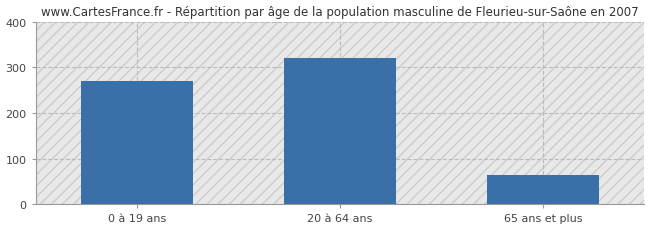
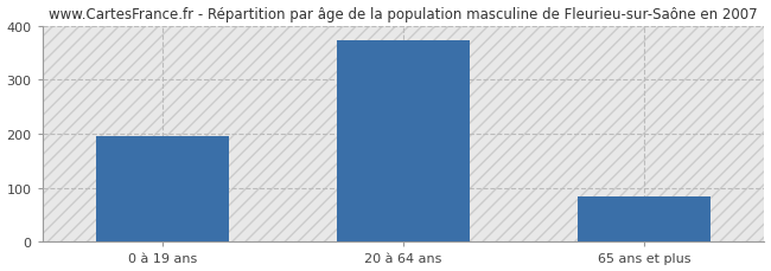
0 à 19 ans: 270 -> 196
20 à 64 ans: 320 -> 373
65 ans et plus: 65 -> 83
